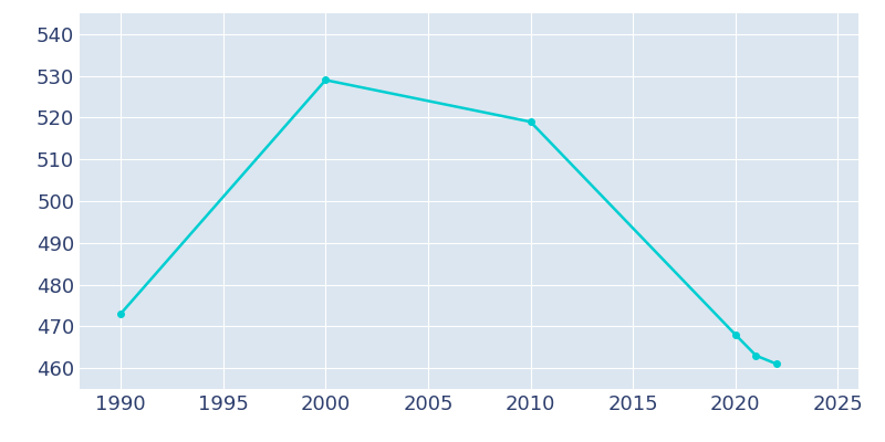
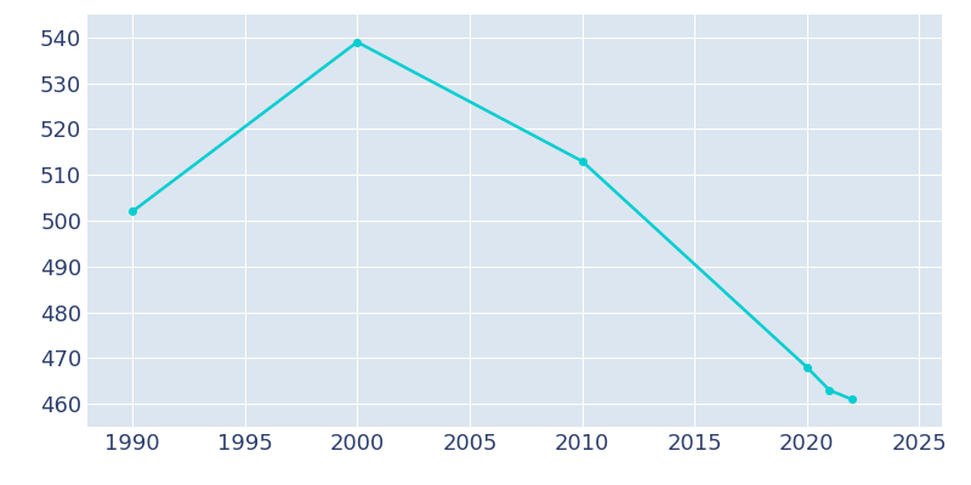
1990: 473 -> 502
2000: 529 -> 539
2010: 519 -> 513
